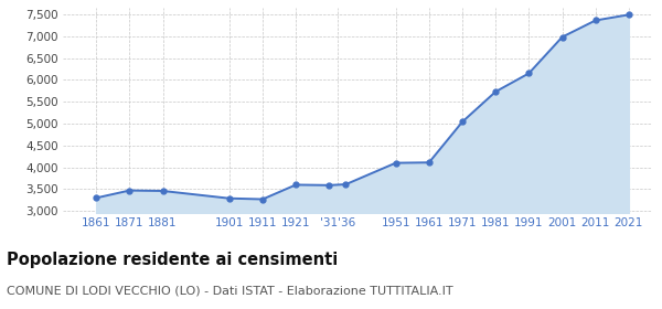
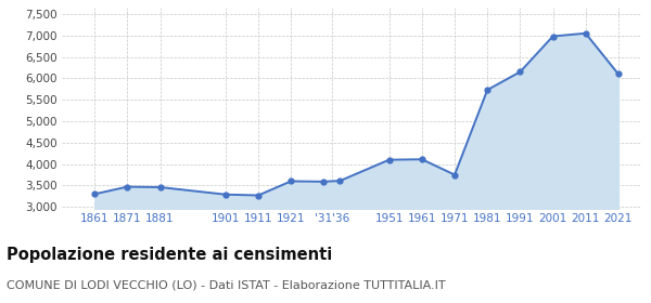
1971: 5,040 -> 3,750
2011: 7,360 -> 7,050
2021: 7,490 -> 6,100
